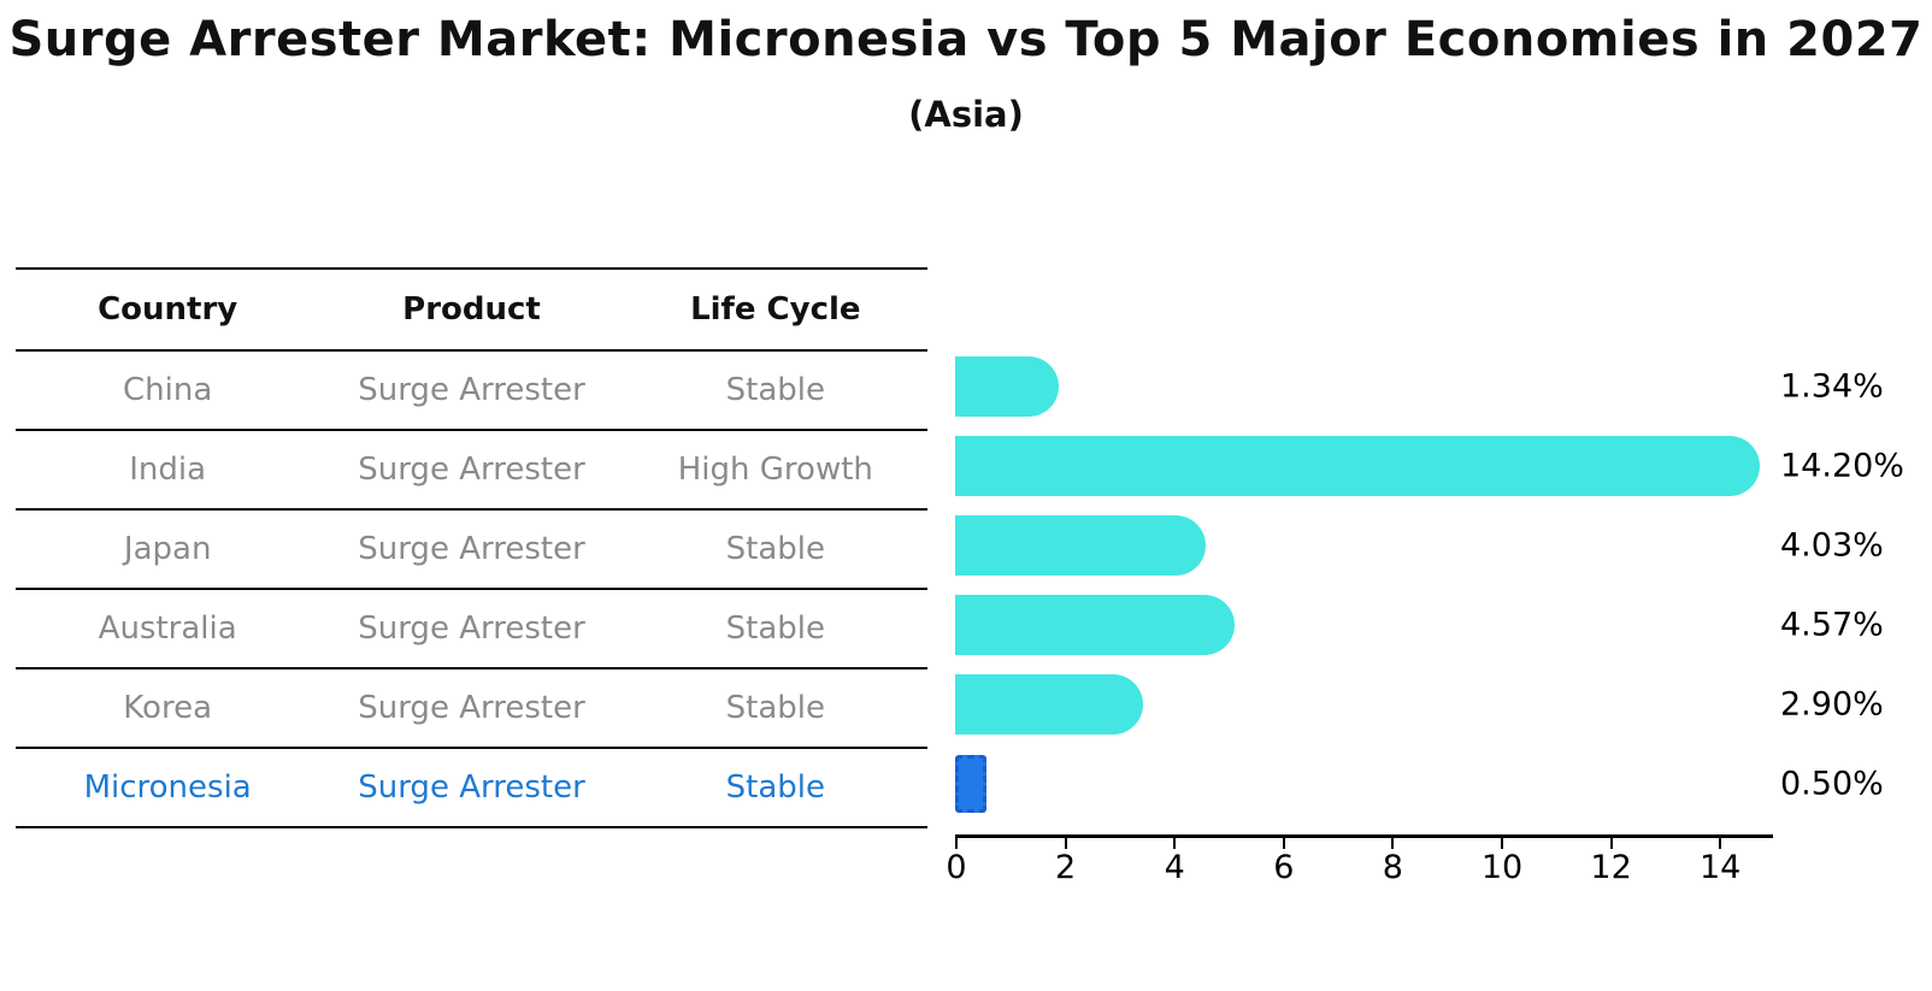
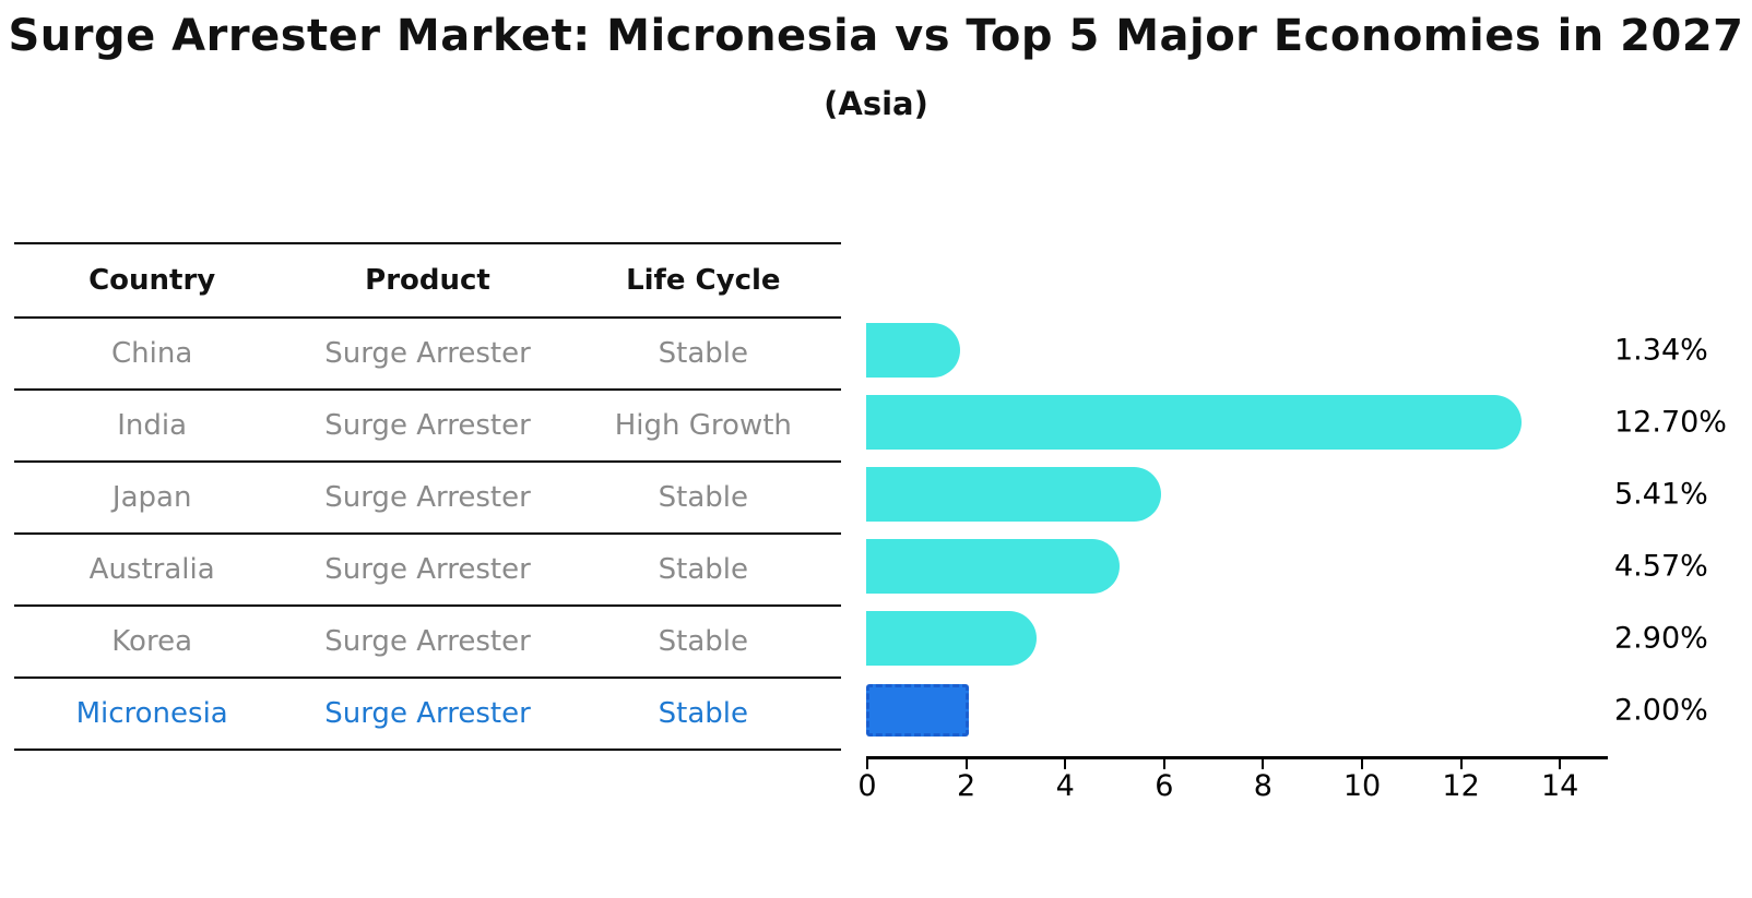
India: 14.20% -> 12.70%
Japan: 4.03% -> 5.41%
Micronesia: 0.50% -> 2.00%
